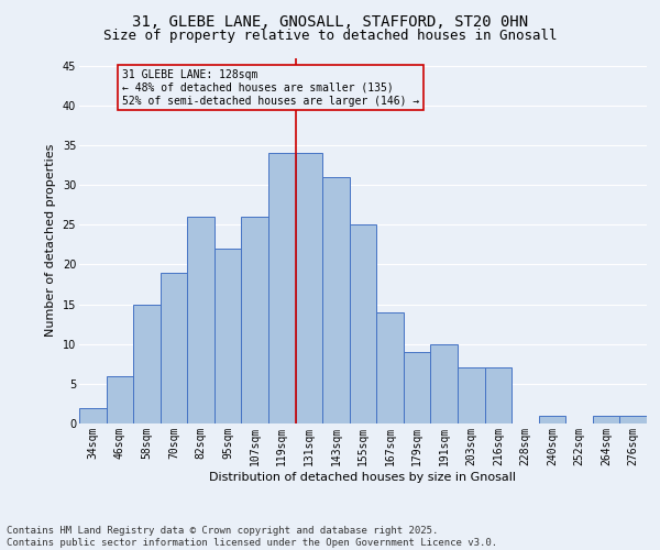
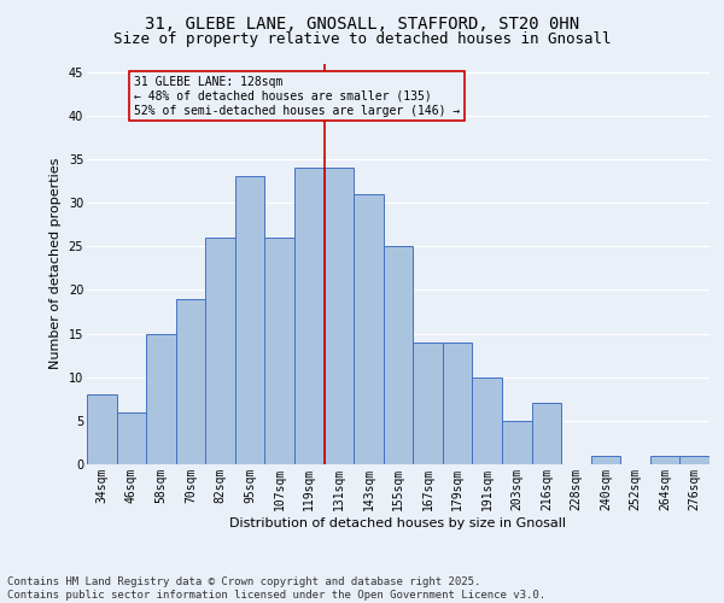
34sqm: 2 -> 8
95sqm: 22 -> 33
179sqm: 9 -> 14
203sqm: 7 -> 5
